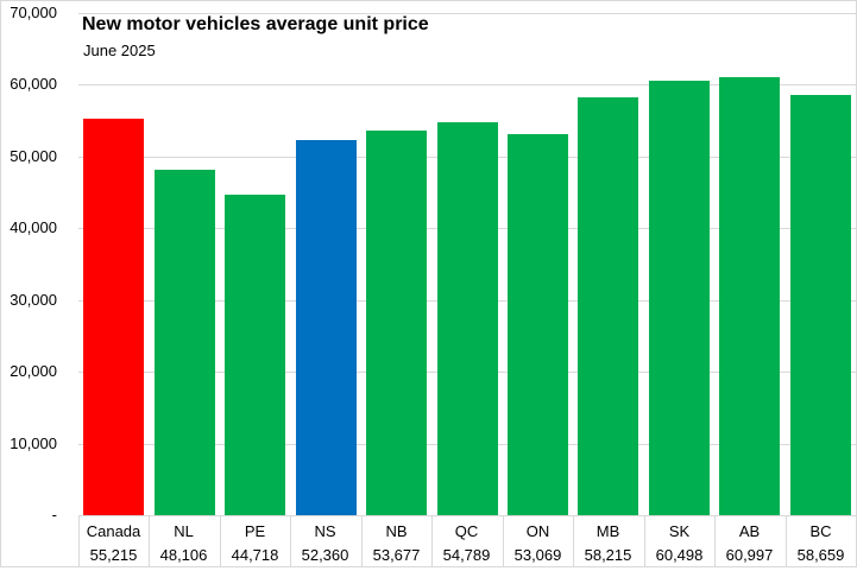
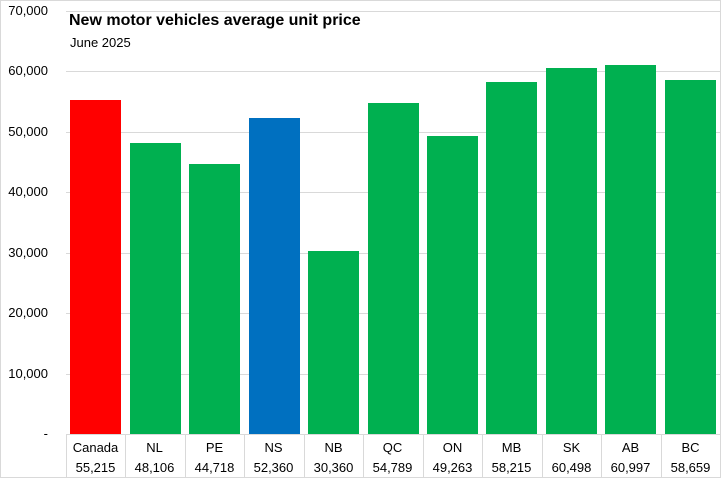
NB: 53,677 -> 30,360
ON: 53,069 -> 49,263
